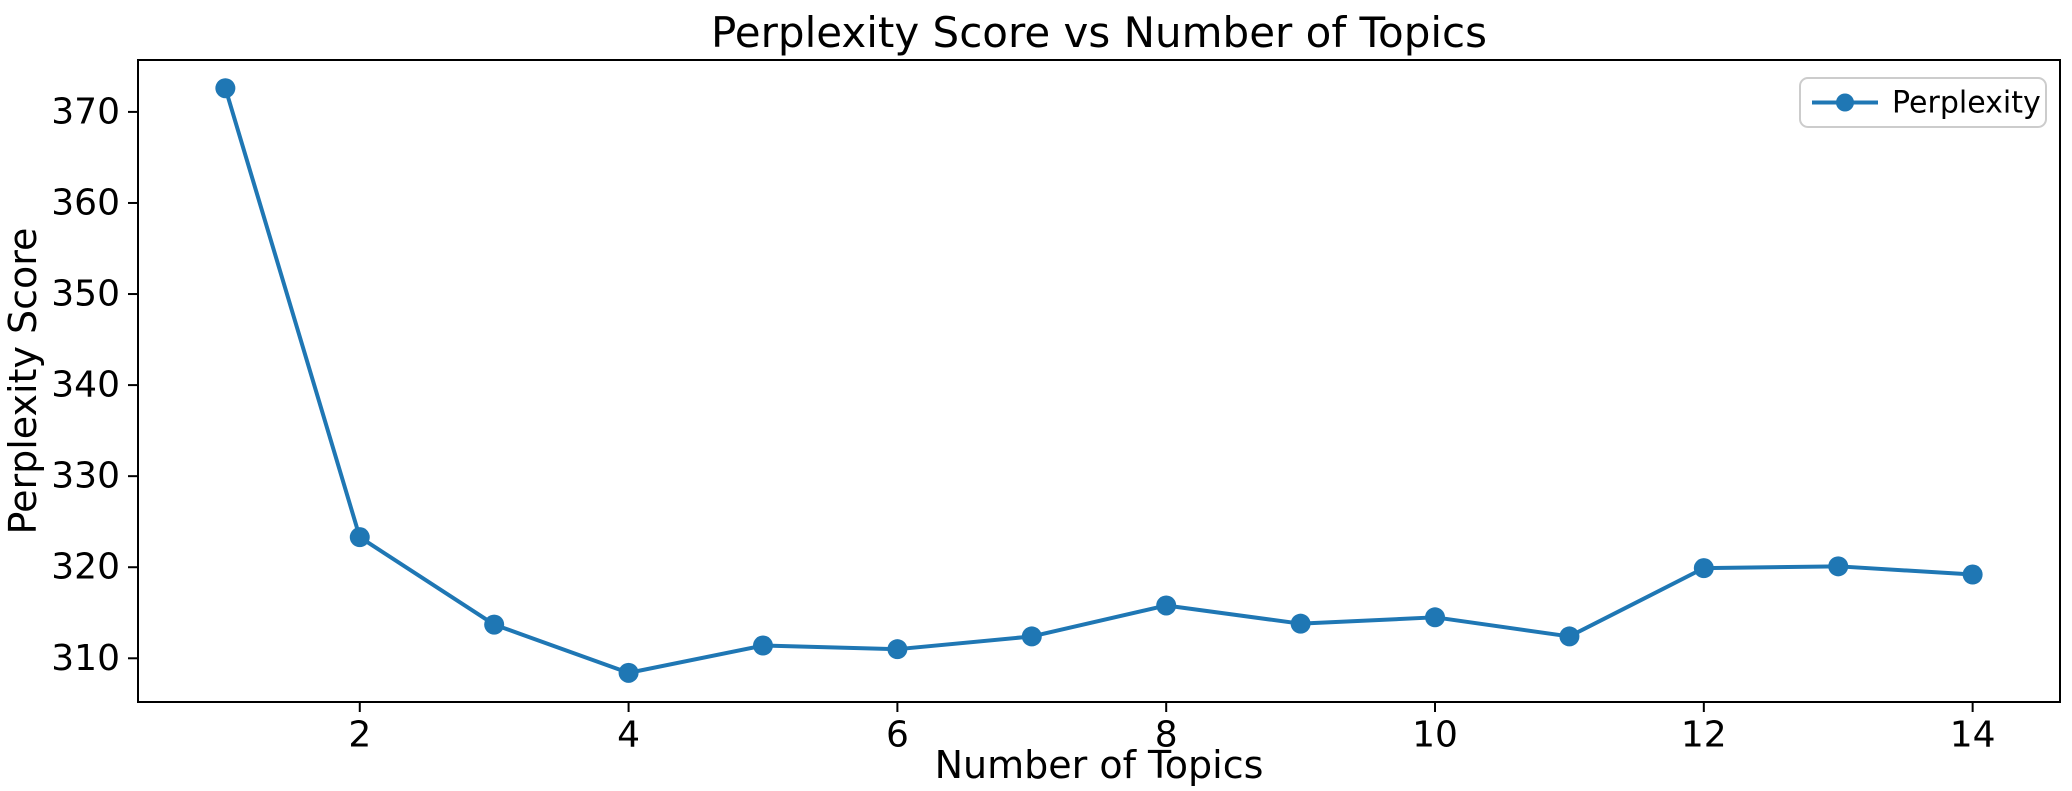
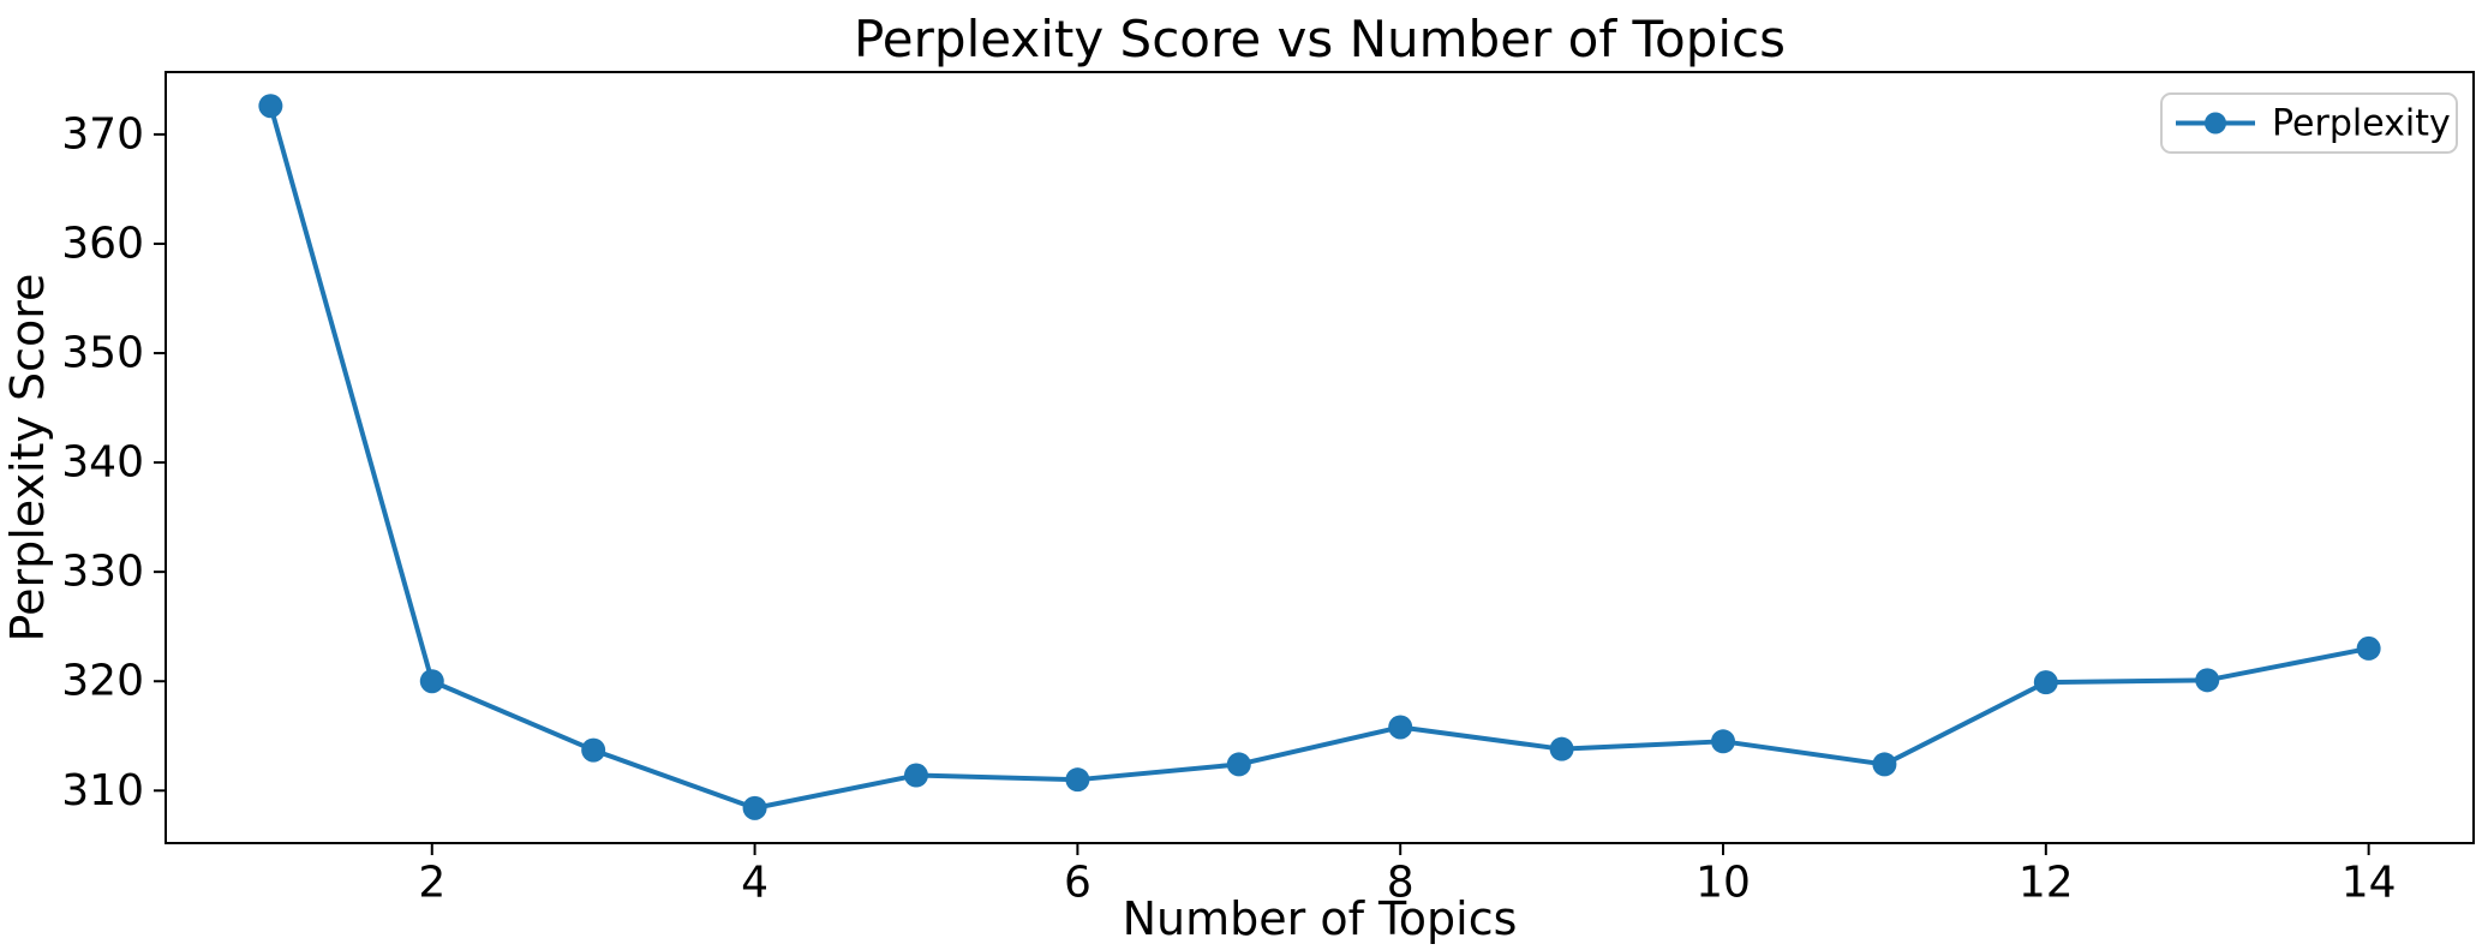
2: 323 -> 320
14: 319 -> 323
